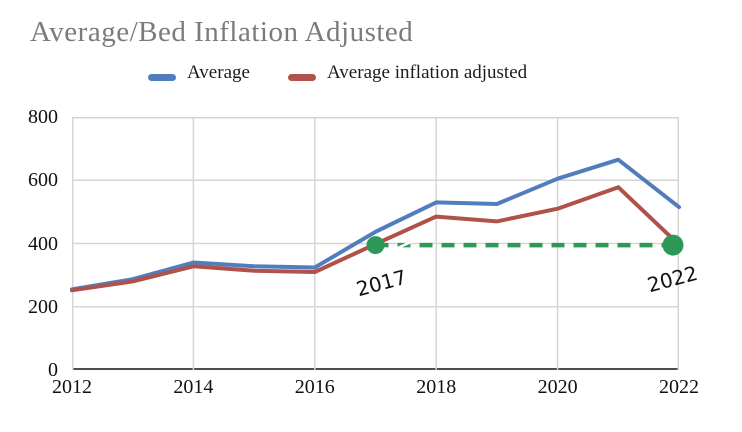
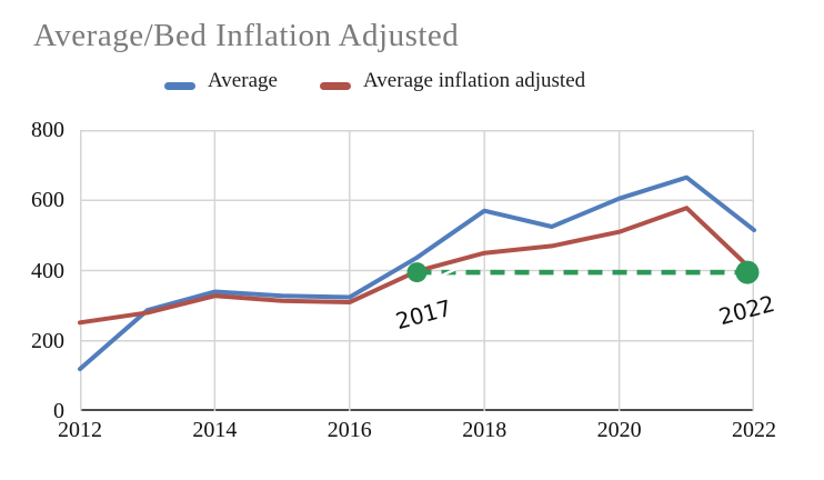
Average/2012: 260 -> 120
Average/2018: 530 -> 570
Average inflation adjusted/2018: 480 -> 450
